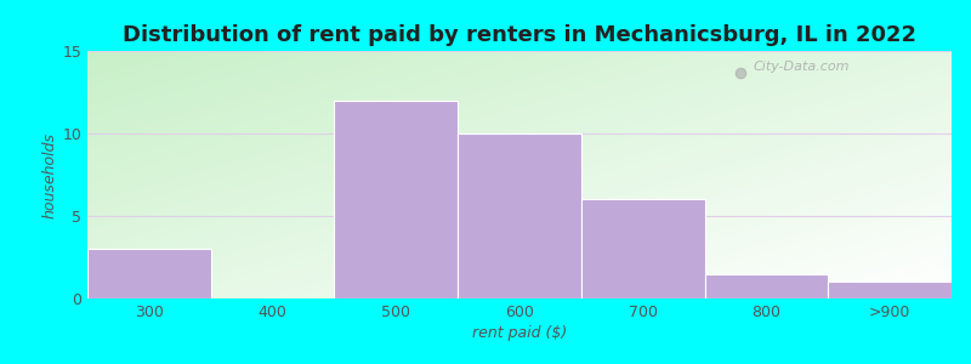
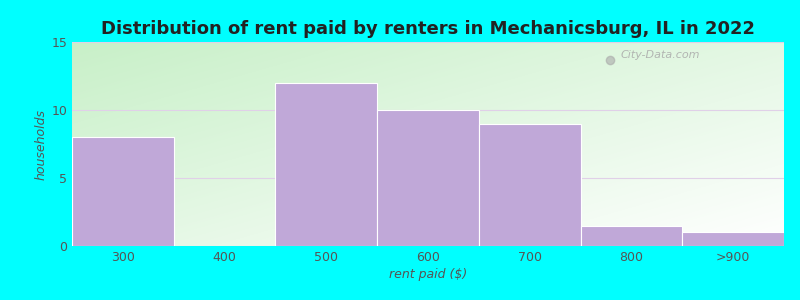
300: 3.0 -> 8.0
700: 6.0 -> 9.0
